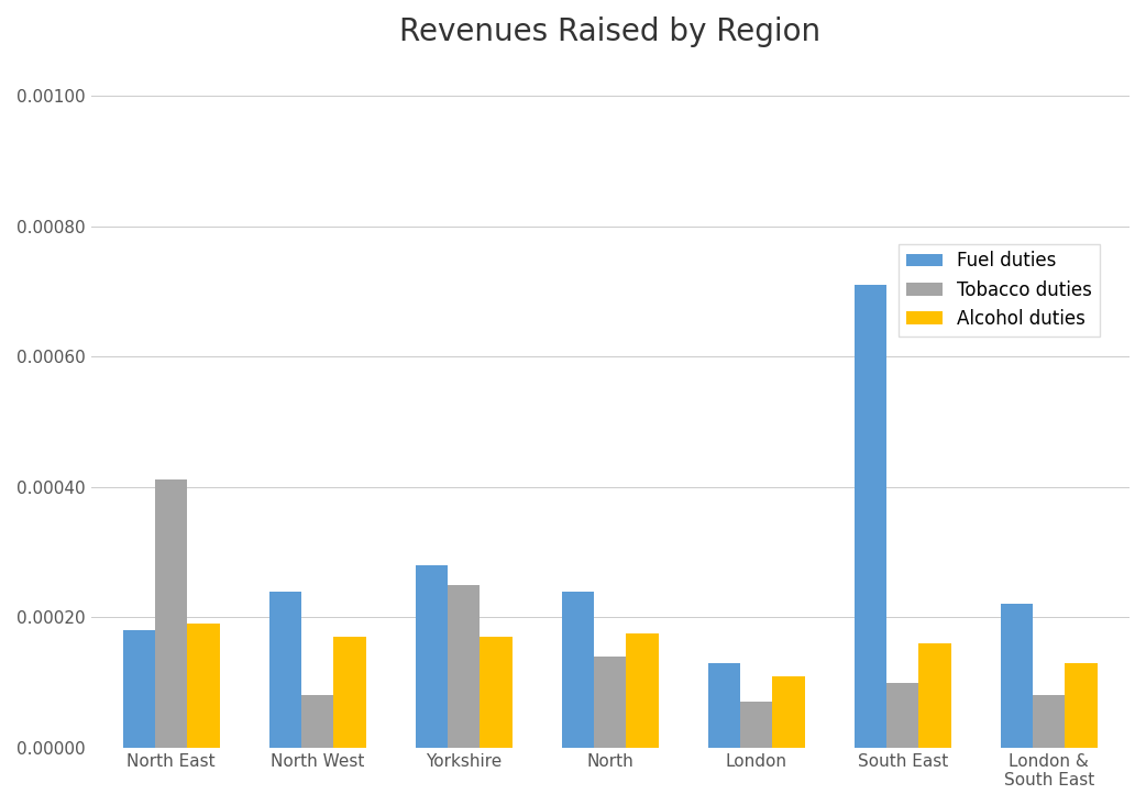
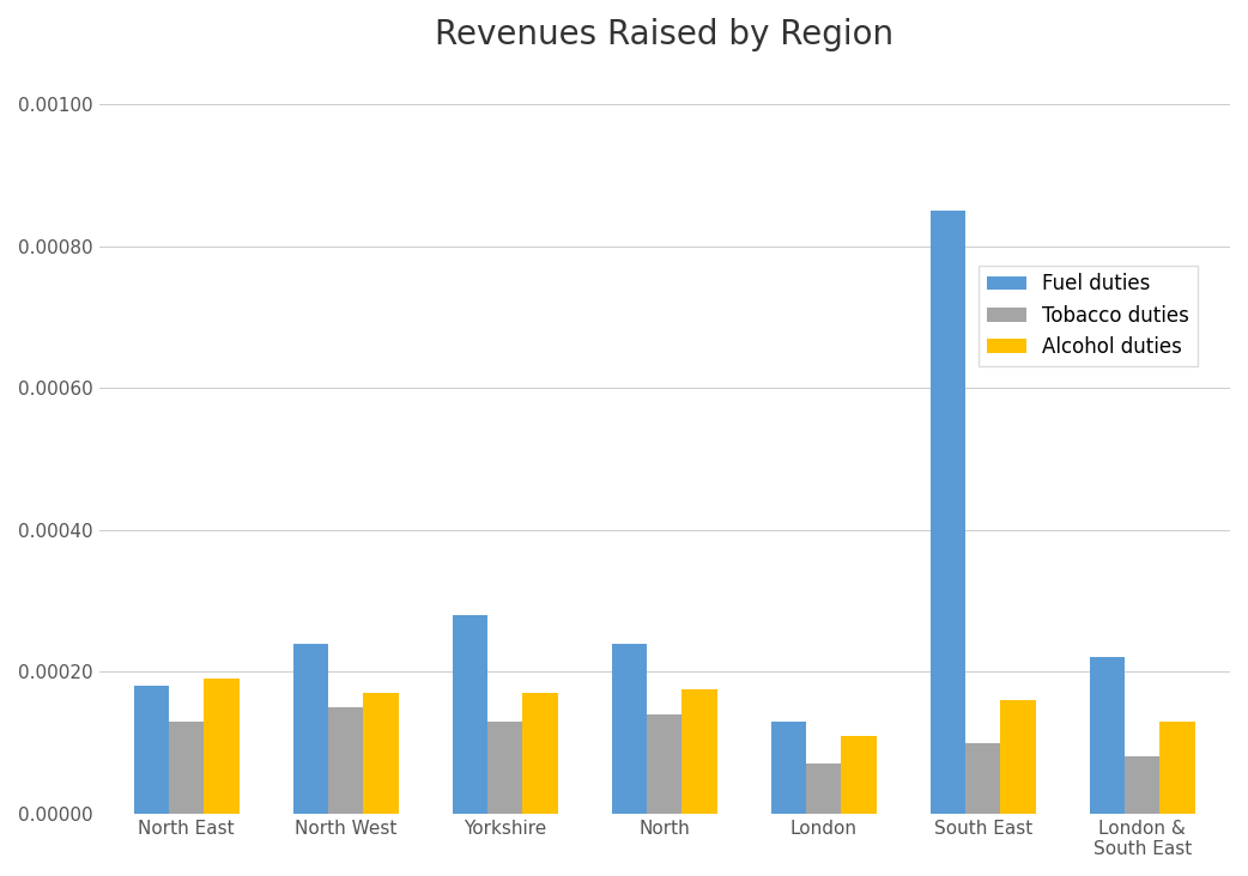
Tobacco duties/North East: 0.000412 -> 0.000130
Tobacco duties/North West: 0.000080 -> 0.000150
Tobacco duties/Yorkshire: 0.000250 -> 0.000130
Fuel duties/South East: 0.00071 -> 0.00085
